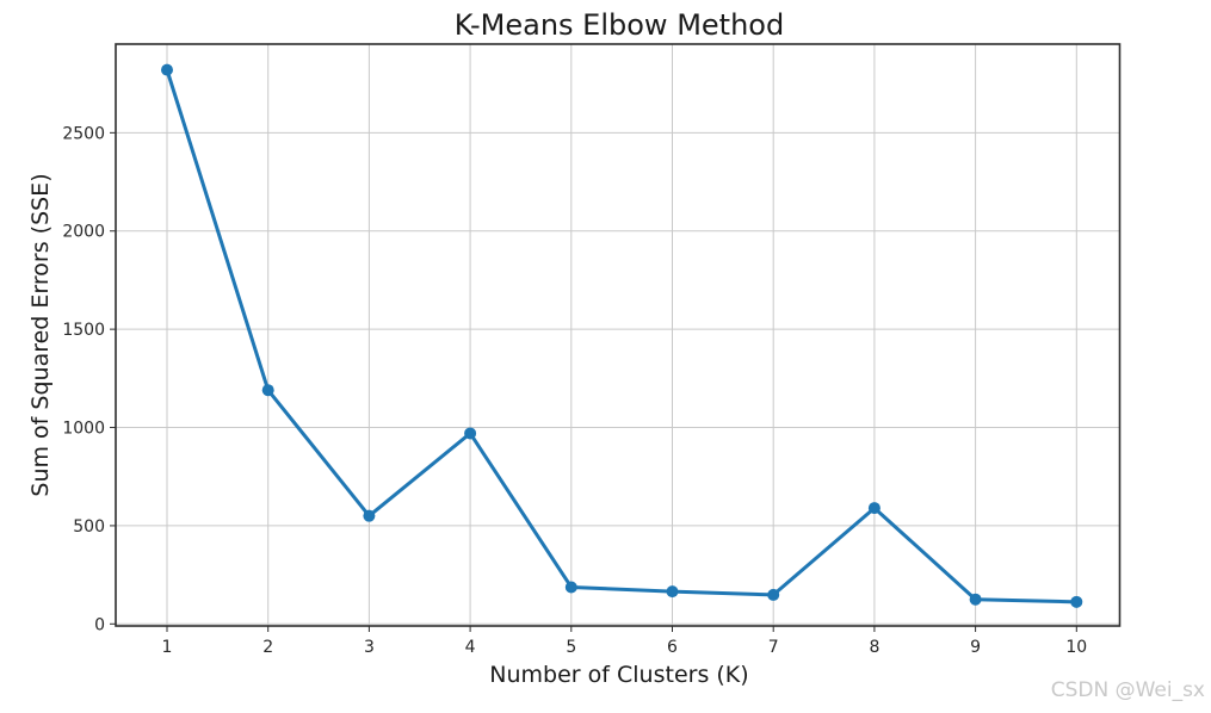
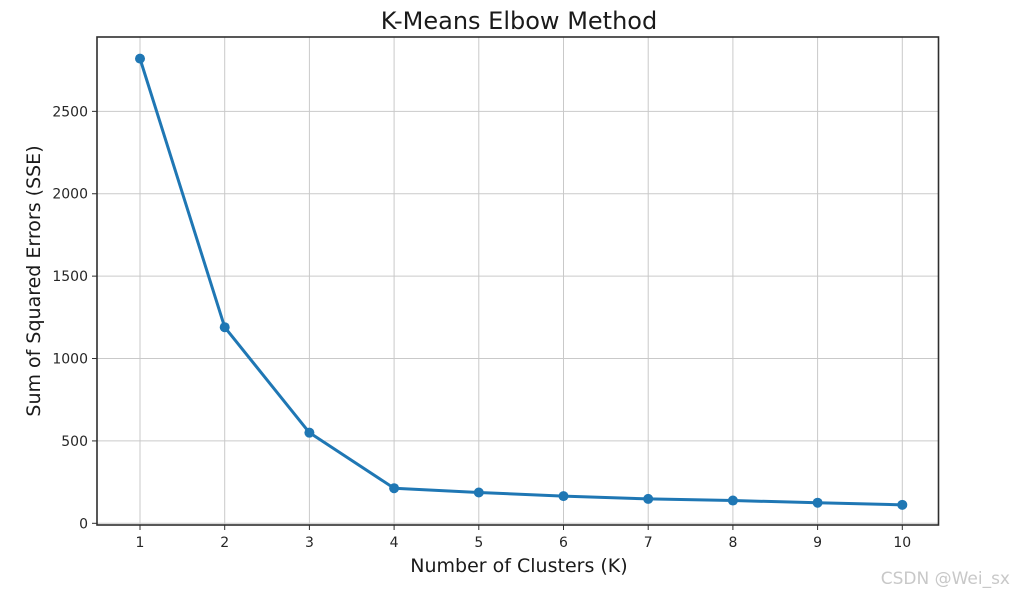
4: 970 -> 210
8: 590 -> 140
